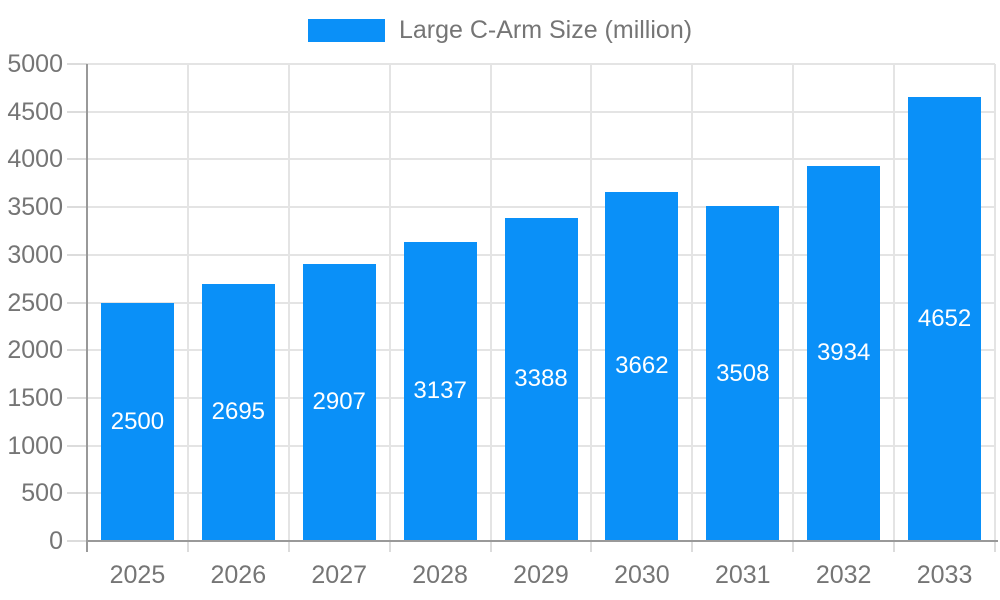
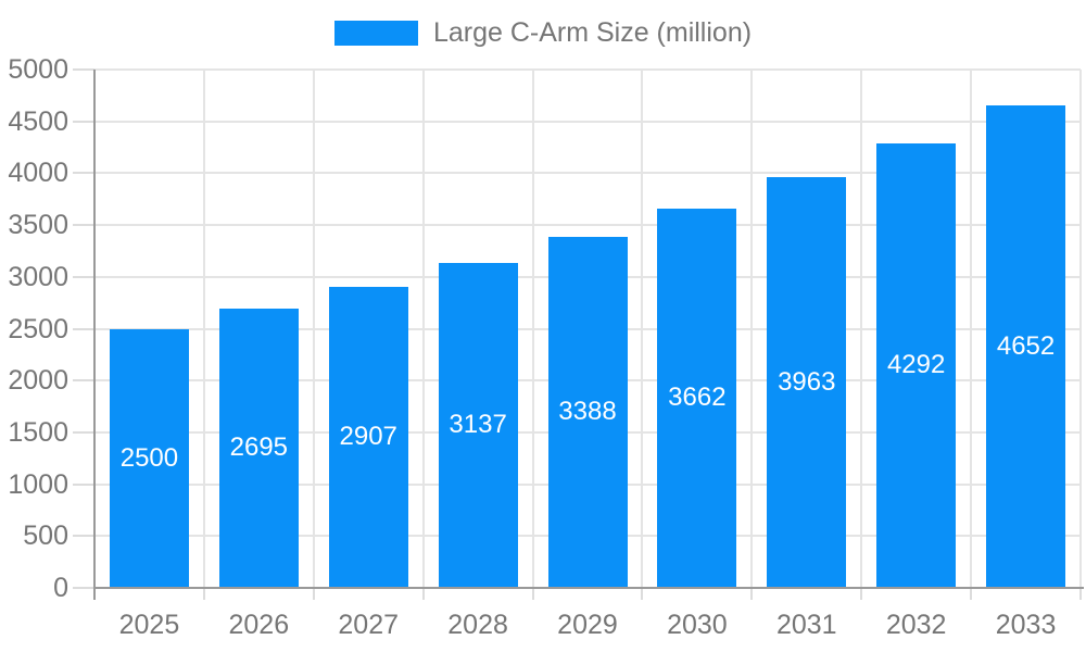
2031: 3508 -> 3963
2032: 3934 -> 4292
